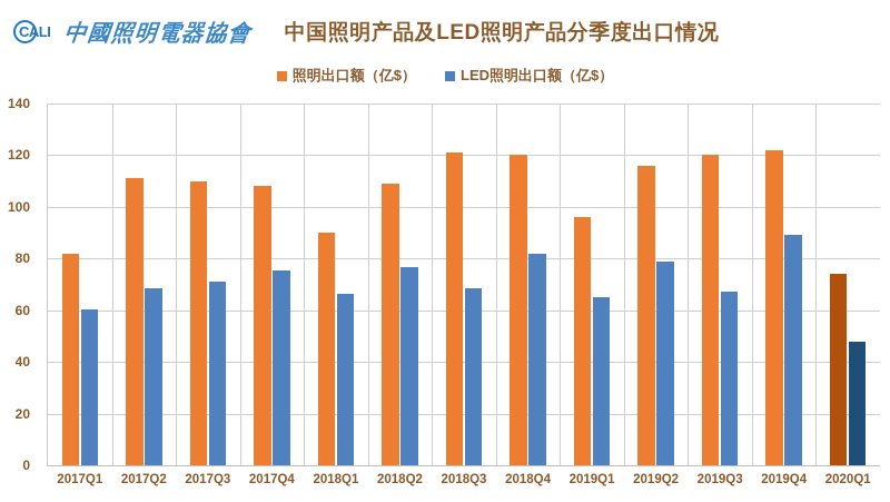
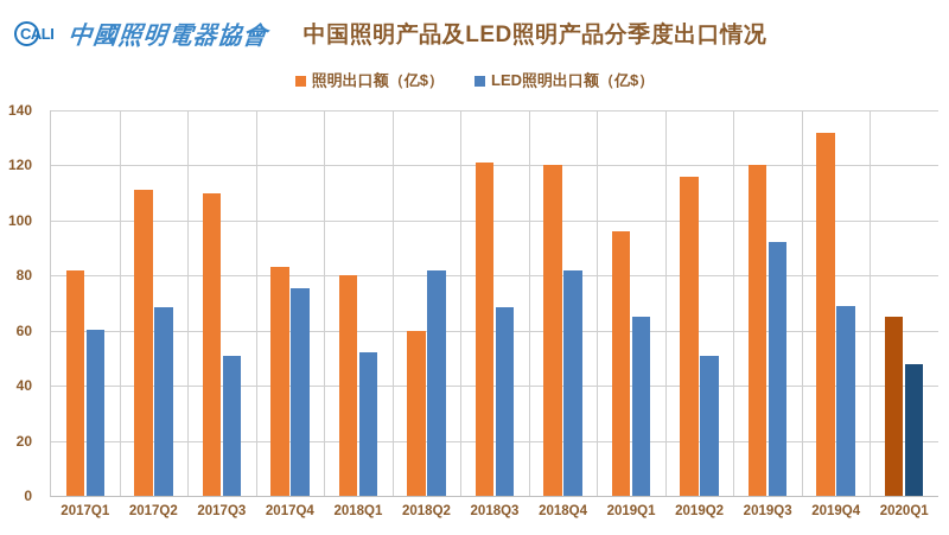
LED照明出口额（亿$）/2017Q3: 71 -> 51
照明出口额（亿$）/2017Q4: 108 -> 83
照明出口额（亿$）/2018Q1: 90 -> 80
LED照明出口额（亿$）/2018Q1: 66 -> 52
照明出口额（亿$）/2018Q2: 109 -> 60
LED照明出口额（亿$）/2018Q2: 76 -> 82
LED照明出口额（亿$）/2019Q2: 79 -> 51
LED照明出口额（亿$）/2019Q3: 67 -> 92
照明出口额（亿$）/2019Q4: 122 -> 132
LED照明出口额（亿$）/2019Q4: 89 -> 69
照明出口额（亿$）/2020Q1: 74 -> 65
